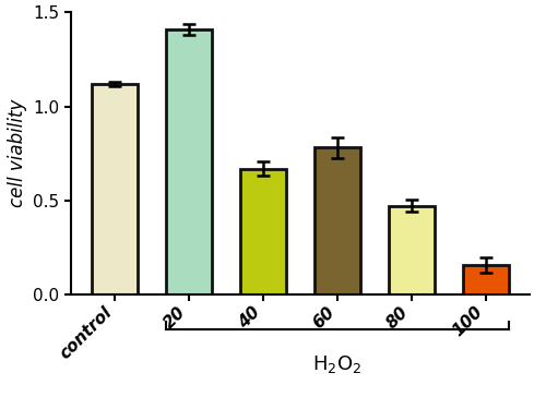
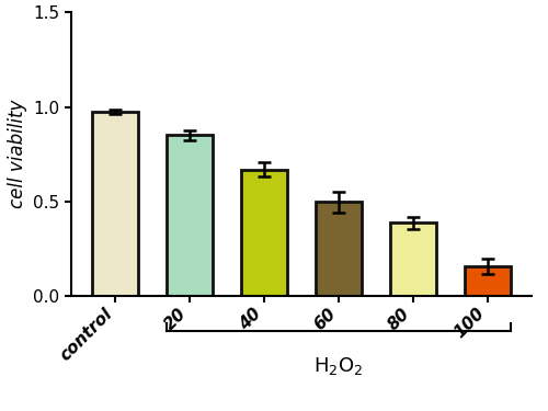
control: 1.12 -> 0.97
20: 1.41 -> 0.85
60: 0.78 -> 0.50
80: 0.47 -> 0.39
